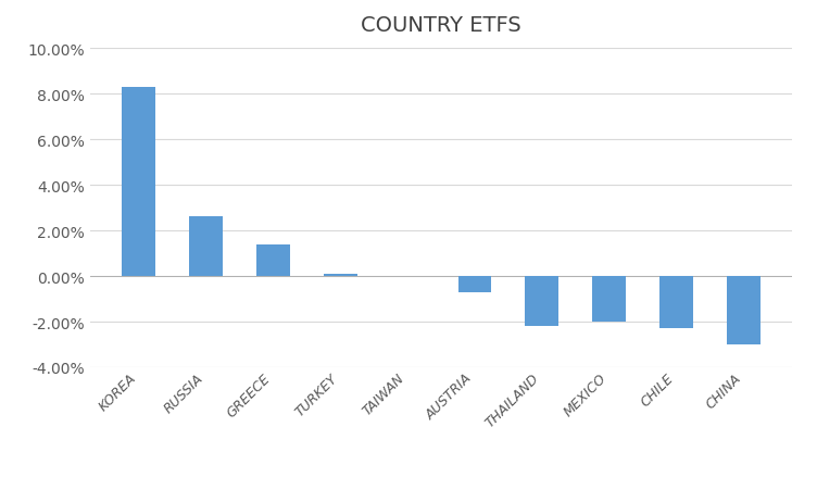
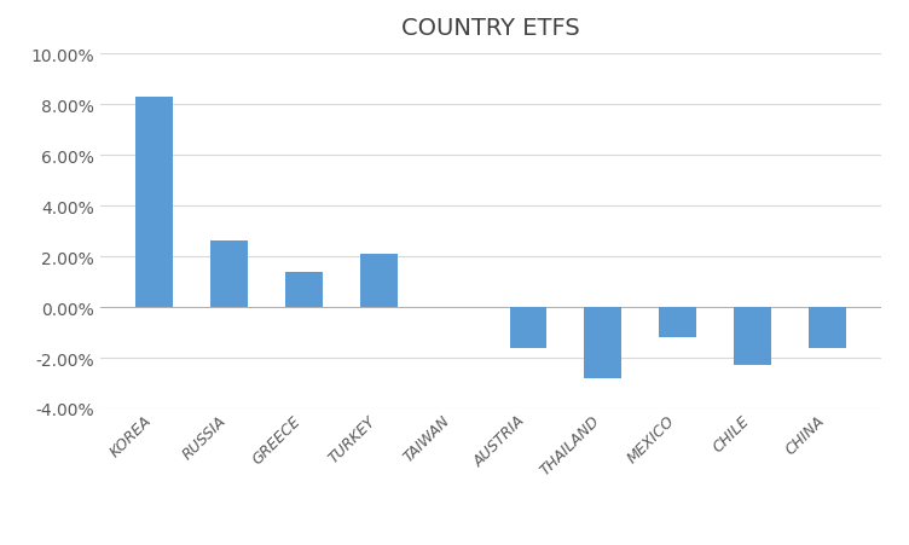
TURKEY: 0.1% -> 2.1%
AUSTRIA: -0.7% -> -1.6%
THAILAND: -2.2% -> -2.8%
MEXICO: -2.0% -> -1.2%
CHINA: -3.0% -> -1.6%
